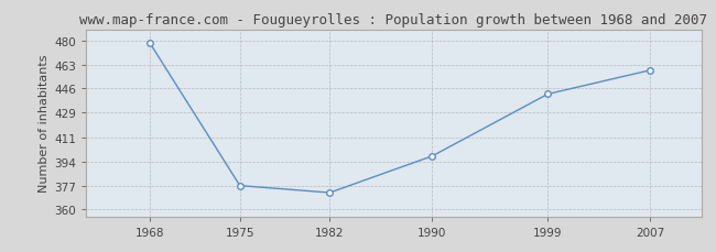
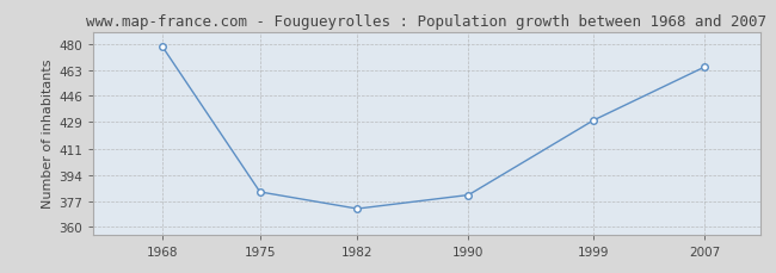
1975: 377 -> 383
1990: 398 -> 381
1999: 442 -> 430
2007: 459 -> 465
